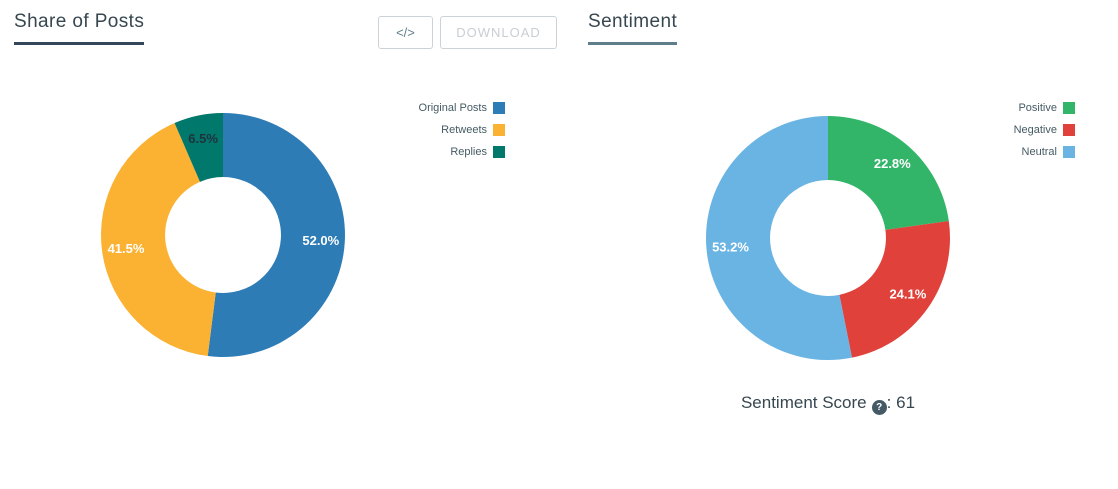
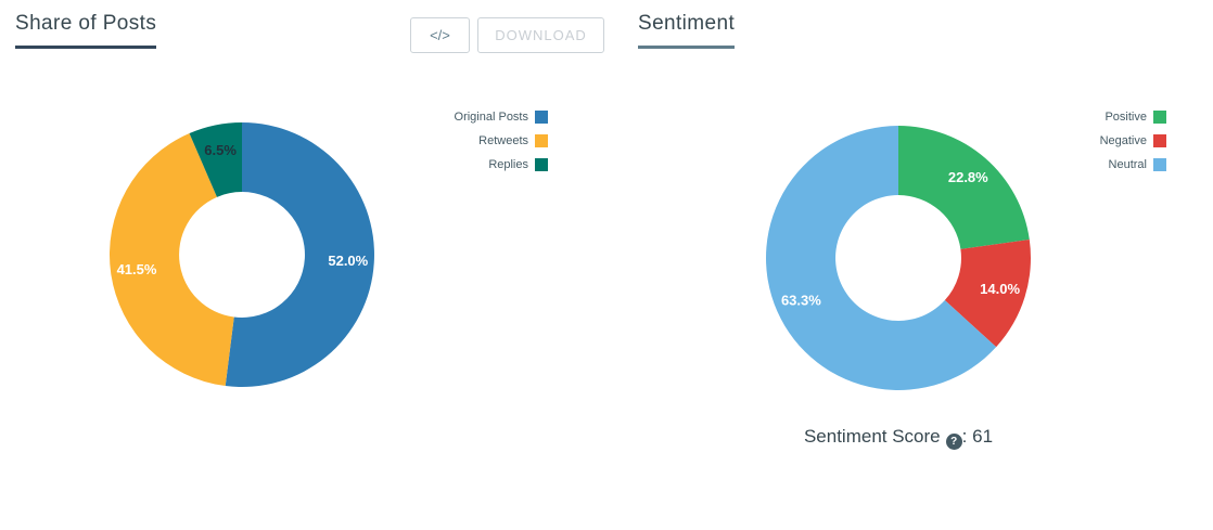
Sentiment/Negative: 24.1% -> 14.0%
Sentiment/Neutral: 53.2% -> 63.3%
